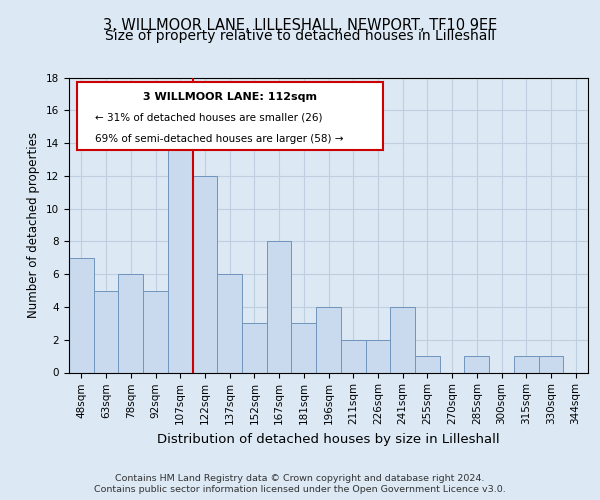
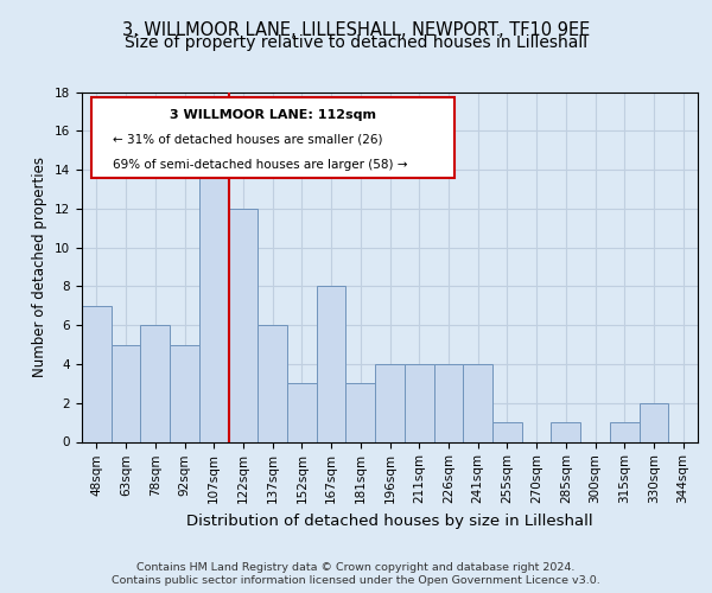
211sqm: 2 -> 4
226sqm: 2 -> 4
330sqm: 1 -> 2
